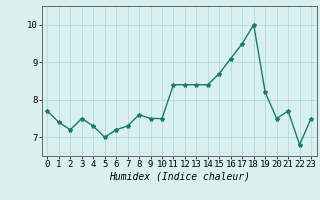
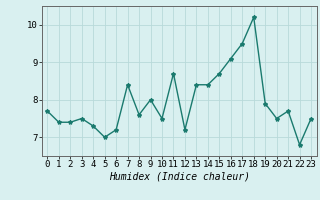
2: 7.2 -> 7.4
7: 7.3 -> 8.4
9: 7.5 -> 8.0
11: 8.4 -> 8.7
12: 8.4 -> 7.2
18: 10.0 -> 10.2
19: 8.2 -> 7.9
